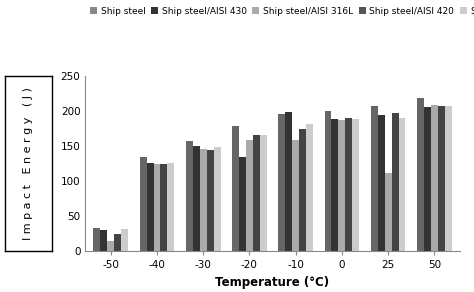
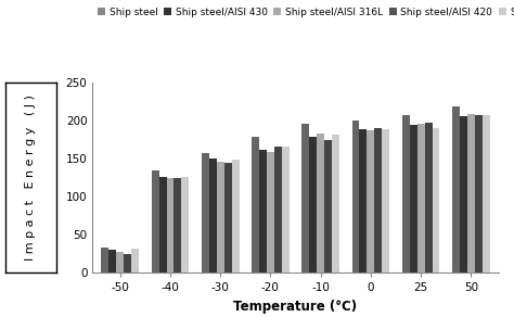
Ship steel/AISI 316L/-50: 14 -> 27
Ship steel/AISI 430/-20: 134 -> 162
Ship steel/AISI 430/-10: 198 -> 178
Ship steel/AISI 316L/-10: 158 -> 183
Ship steel/AISI 316L/25: 112 -> 196
